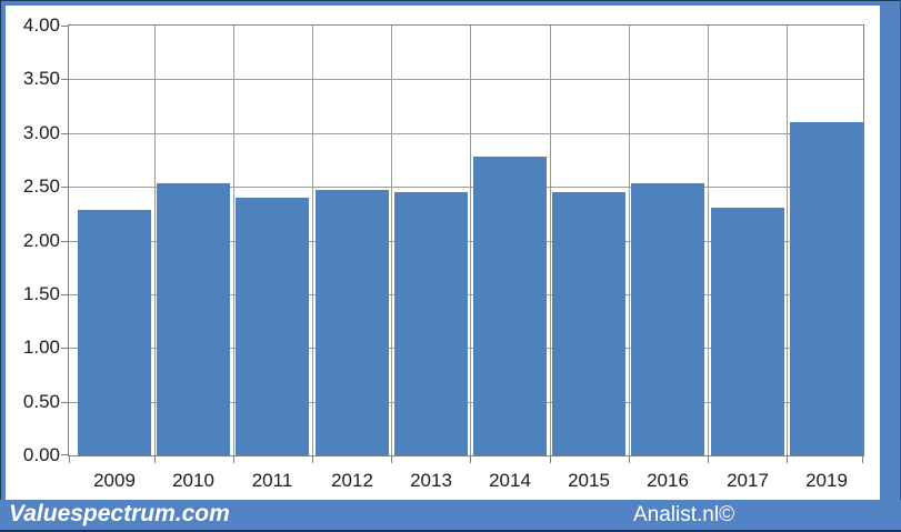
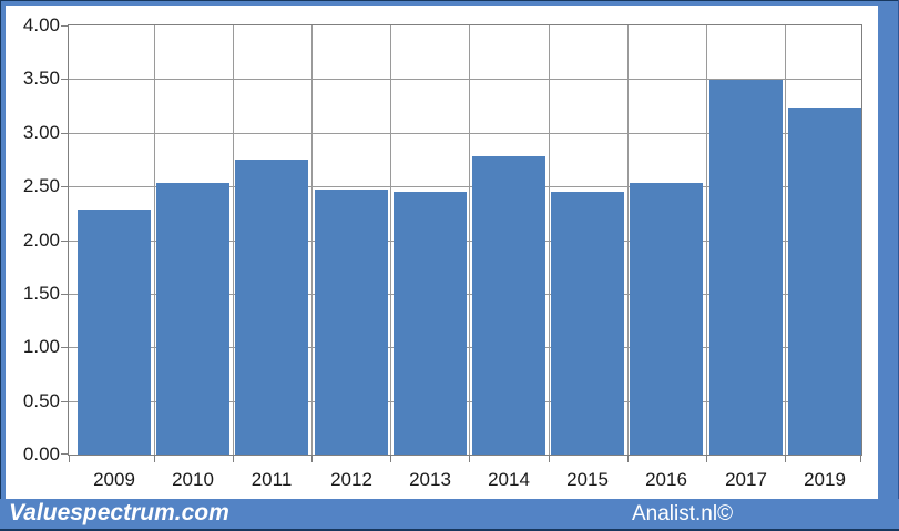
2011: 2.4 -> 2.8
2017: 2.3 -> 3.5
2019: 3.1 -> 3.2
